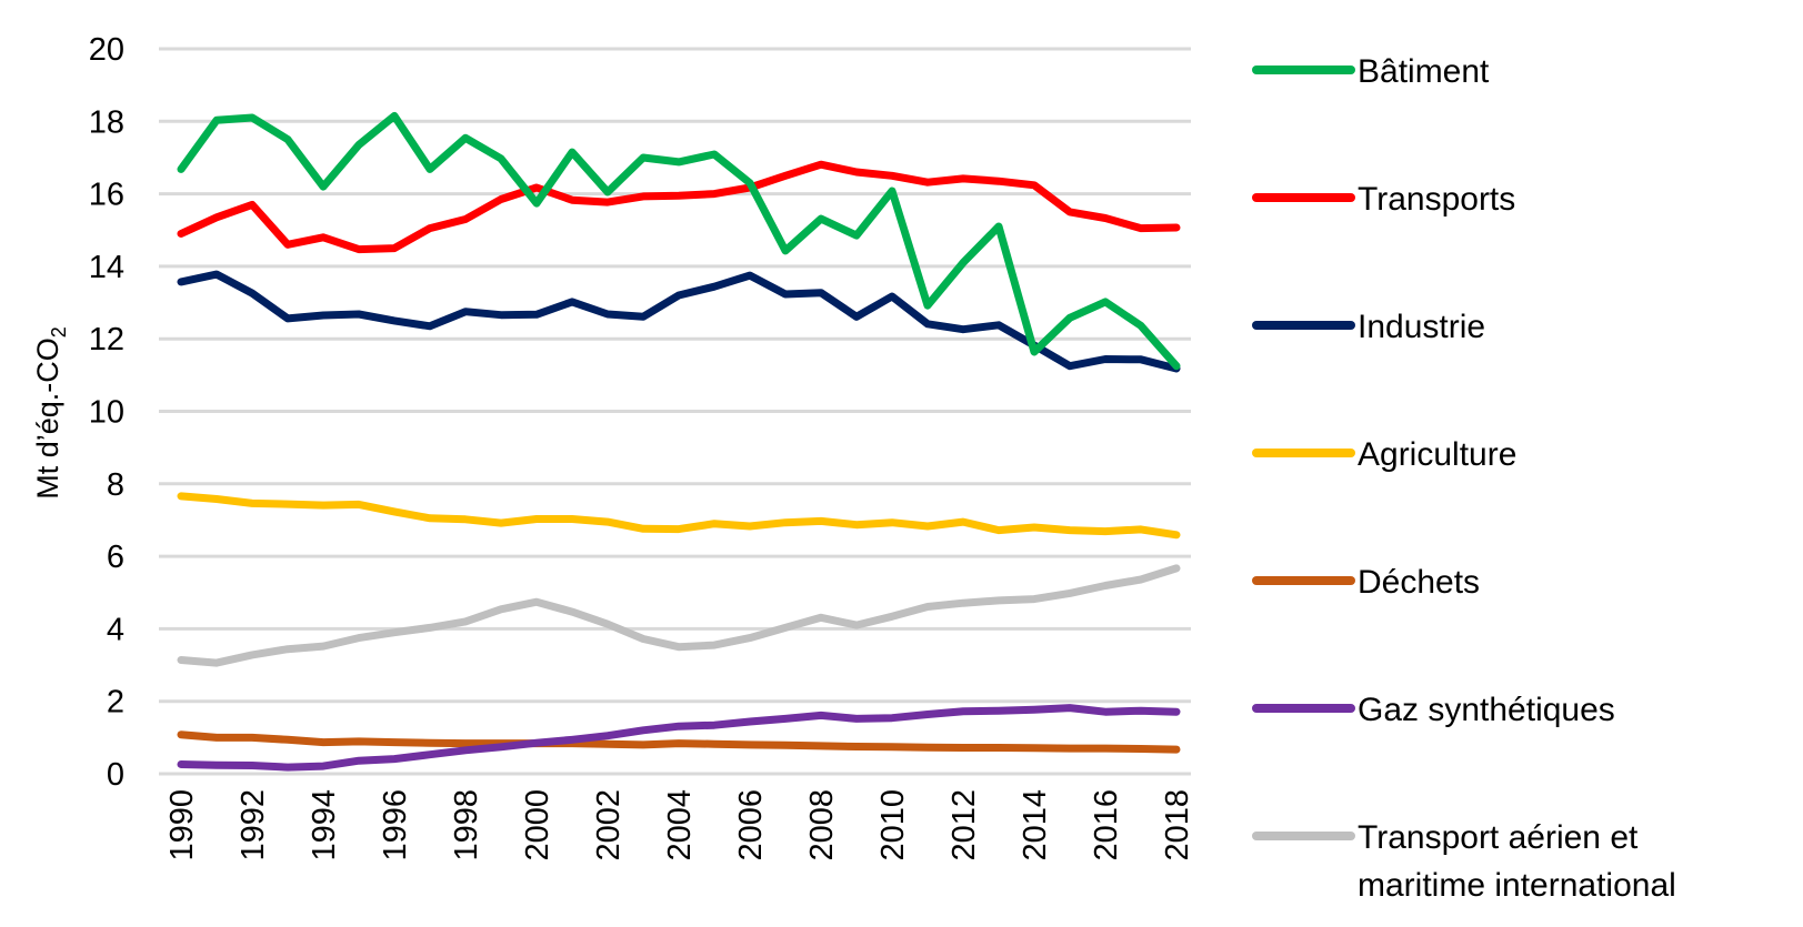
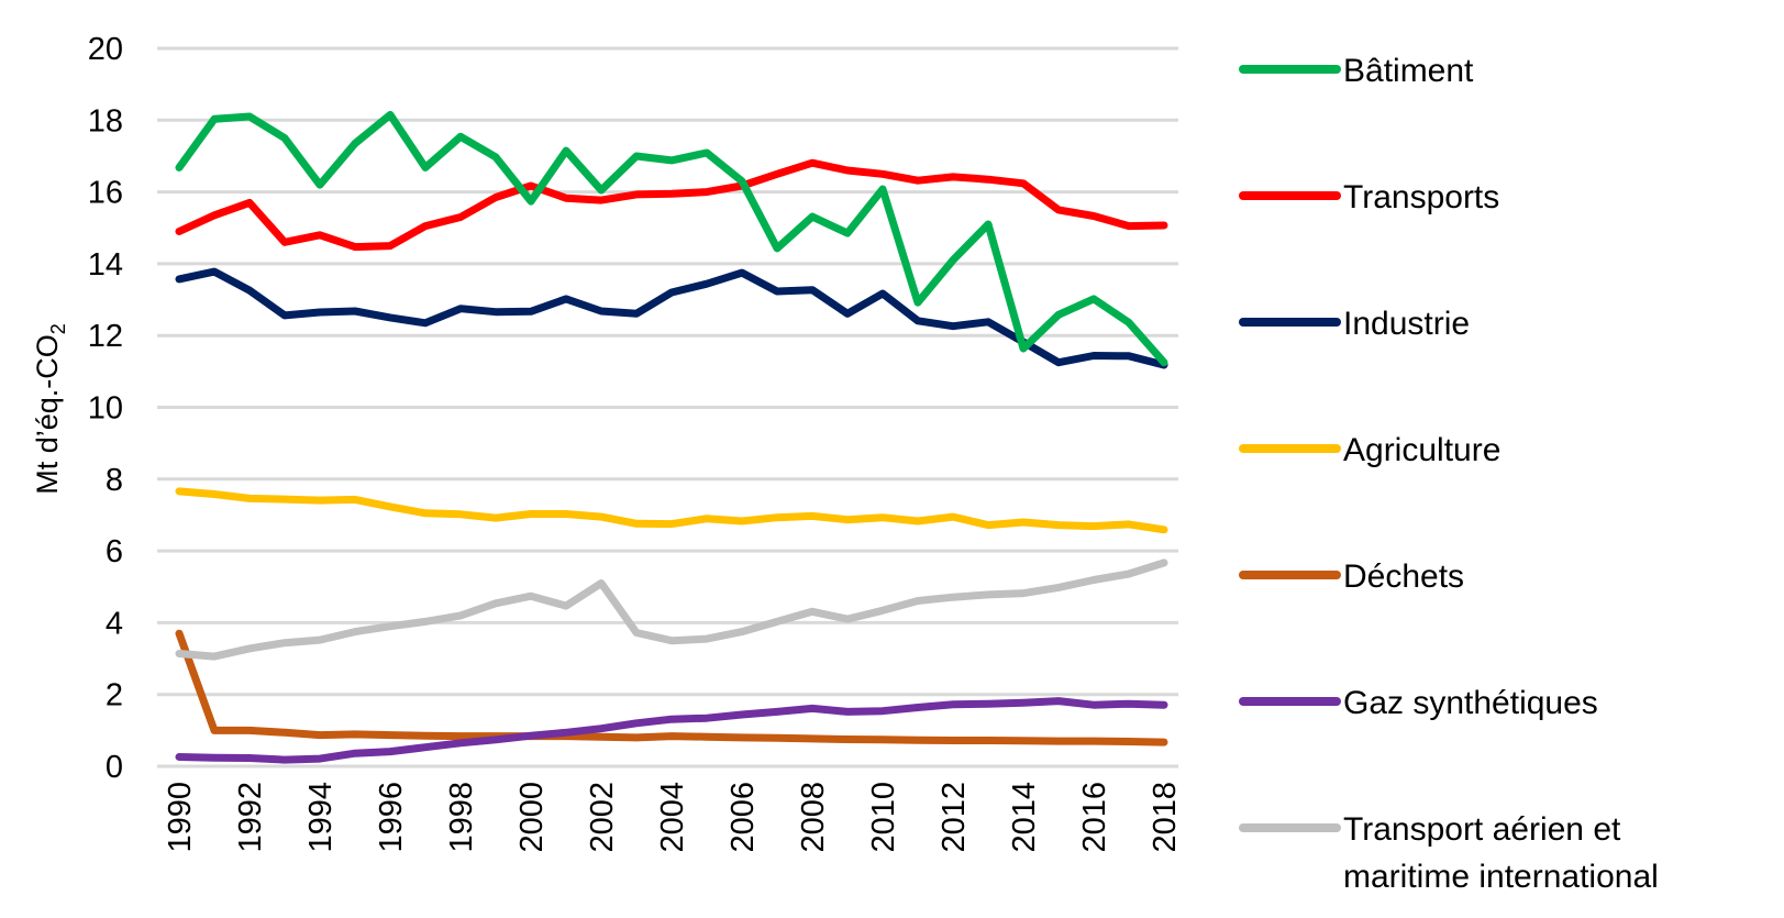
Déchets/1990: 1.1 -> 3.7
Transport aérien et maritime international/2002: 4.1 -> 5.1
